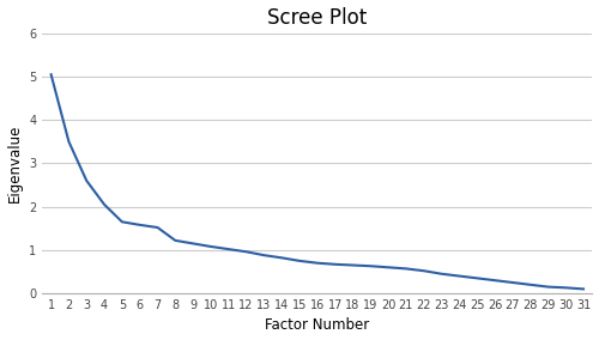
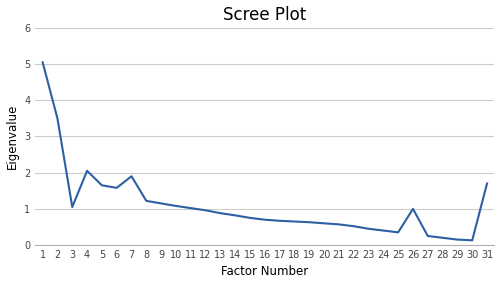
3: 2.60 -> 1.05
7: 1.52 -> 1.90
26: 0.30 -> 1.00
31: 0.10 -> 1.70
